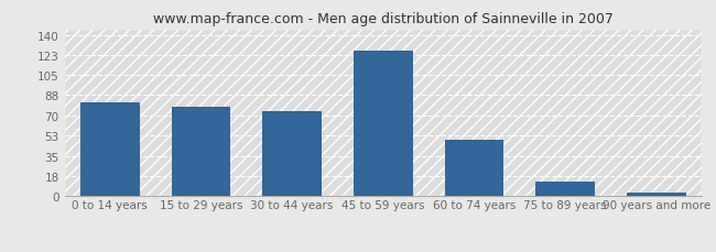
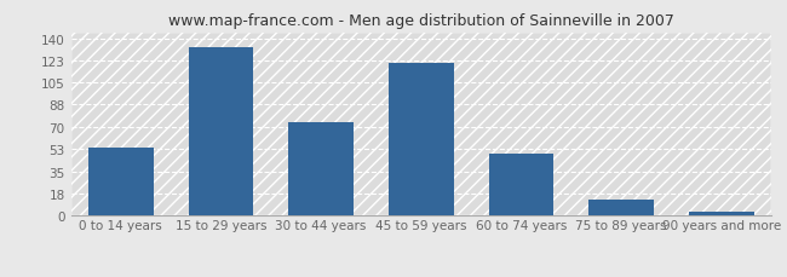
0 to 14 years: 82 -> 54
15 to 29 years: 78 -> 133
45 to 59 years: 126 -> 121
